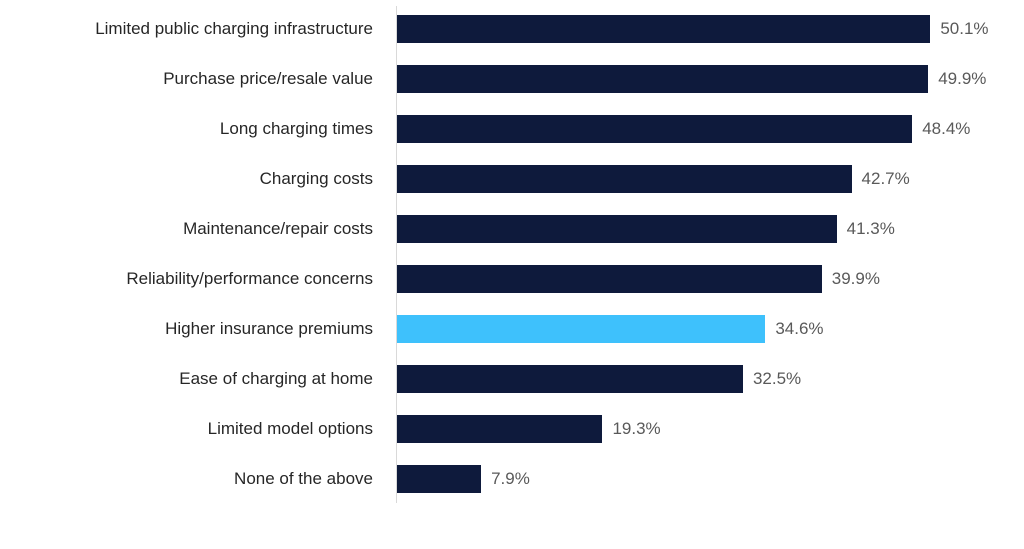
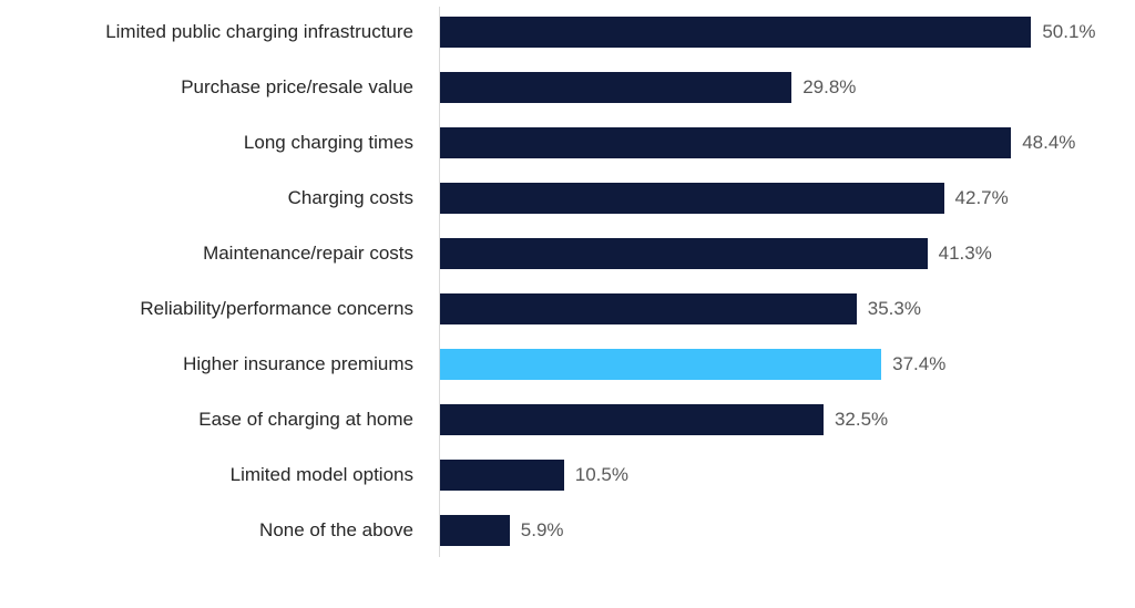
Purchase price/resale value: 49.9% -> 29.8%
Reliability/performance concerns: 39.9% -> 35.3%
Higher insurance premiums: 34.6% -> 37.4%
Limited model options: 19.3% -> 10.5%
None of the above: 7.9% -> 5.9%
